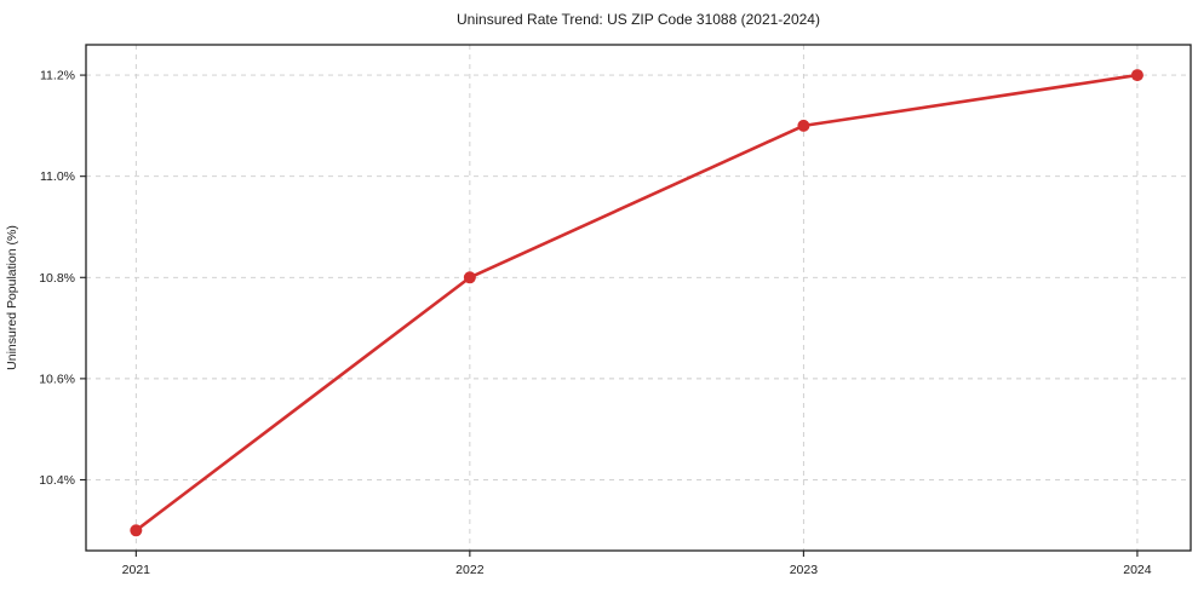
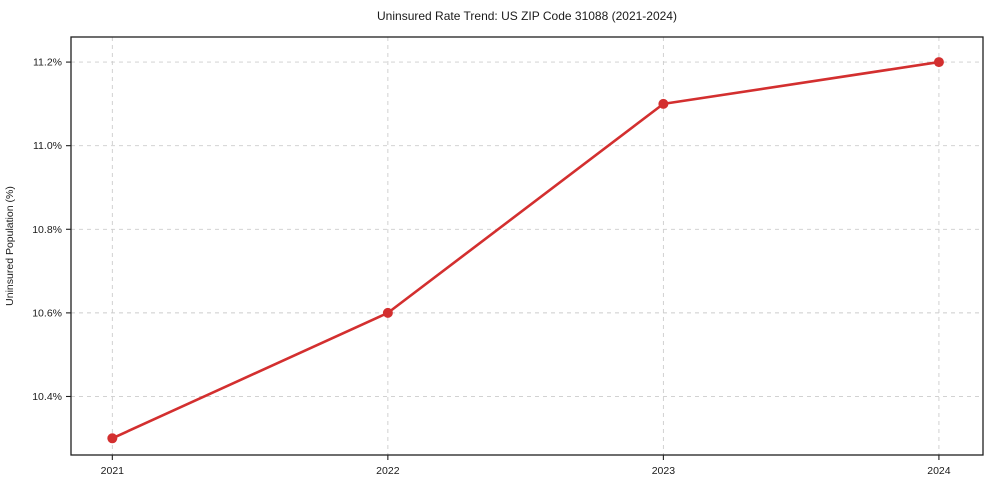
2022: 10.8% -> 10.6%
